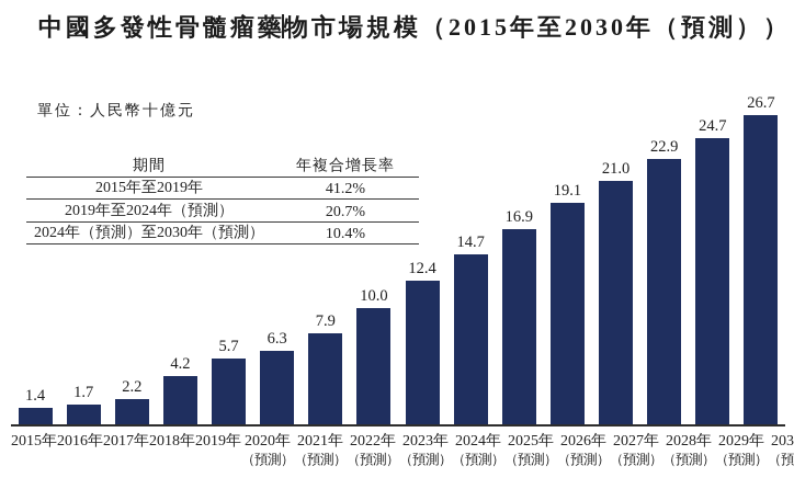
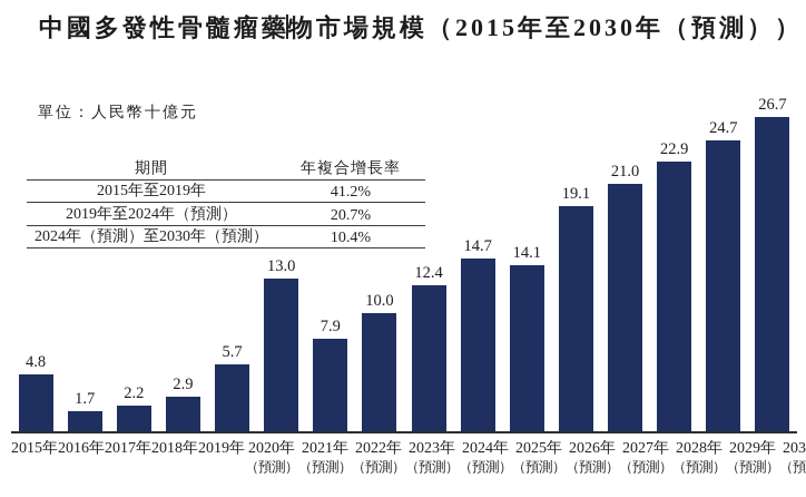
2015年: 1.4 -> 4.8
2018年: 4.2 -> 2.9
2020年（預測）: 6.3 -> 13.0
2025年（預測）: 16.9 -> 14.1
